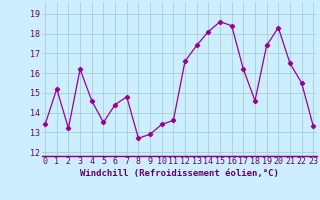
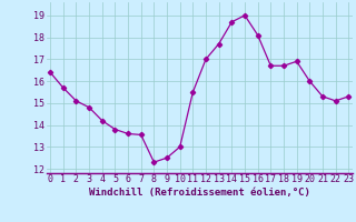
0: 13.4 -> 16.4
1: 15.2 -> 15.7
2: 13.2 -> 15.1
3: 16.2 -> 14.8
4: 14.6 -> 14.2
5: 13.5 -> 13.8
6: 14.4 -> 13.6
7: 14.8 -> 13.6
8: 12.7 -> 12.3
9: 12.9 -> 12.5
10: 13.4 -> 13.0
11: 13.6 -> 15.5
12: 16.6 -> 17.0
13: 17.4 -> 17.7
14: 18.1 -> 18.7
15: 18.6 -> 19.0
16: 18.4 -> 18.1
17: 16.2 -> 16.7
18: 14.6 -> 16.7
19: 17.4 -> 16.9
20: 18.3 -> 16.0
21: 16.5 -> 15.3
22: 15.5 -> 15.1
23: 13.3 -> 15.3
